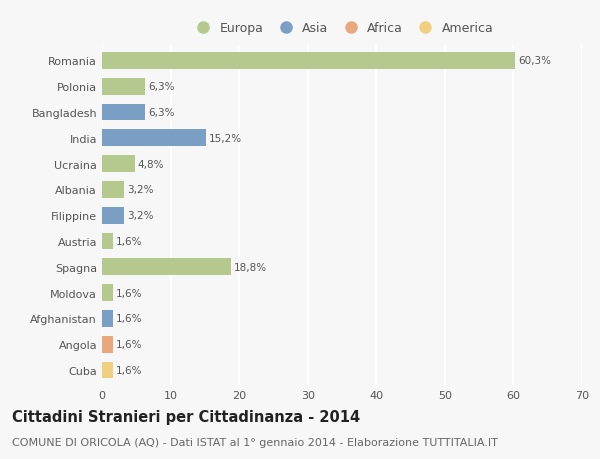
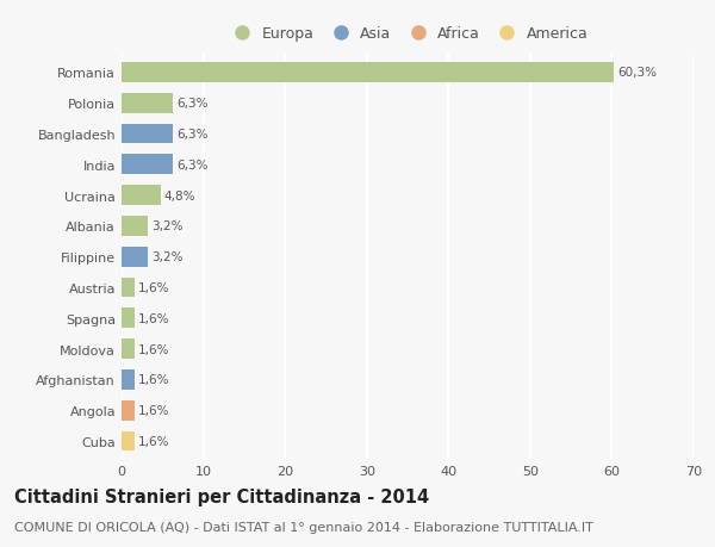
India: 15,2% -> 6,3%
Spagna: 18,8% -> 1,6%
